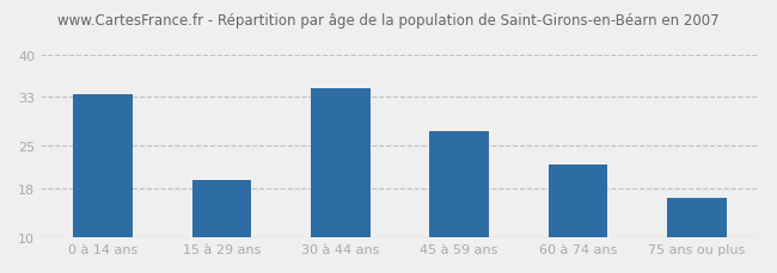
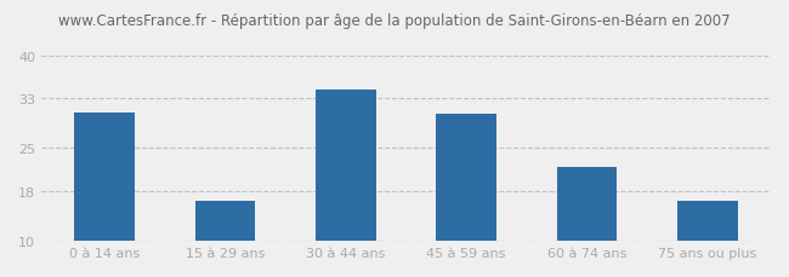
0 à 14 ans: 33.5 -> 30.8
15 à 29 ans: 19.5 -> 16.4
45 à 59 ans: 27.5 -> 30.6
